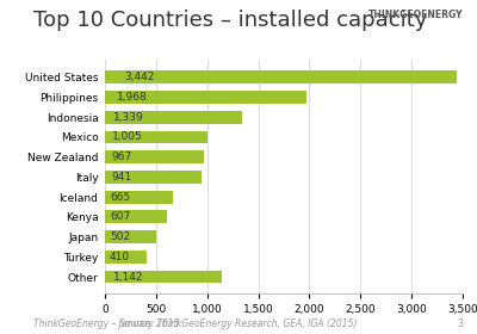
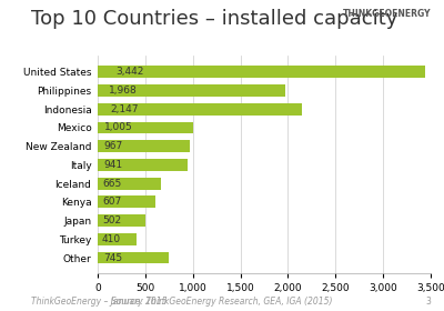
Indonesia: 1,339 -> 2,147
Other: 1,142 -> 745
